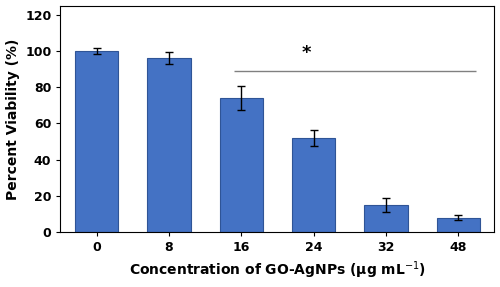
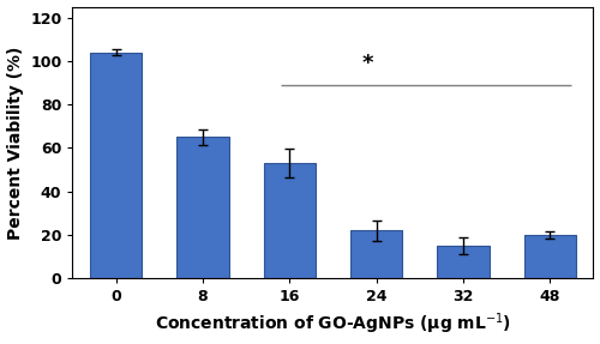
0: 100 -> 104
8: 96 -> 65
16: 74 -> 53
24: 52 -> 22
48: 8 -> 20
